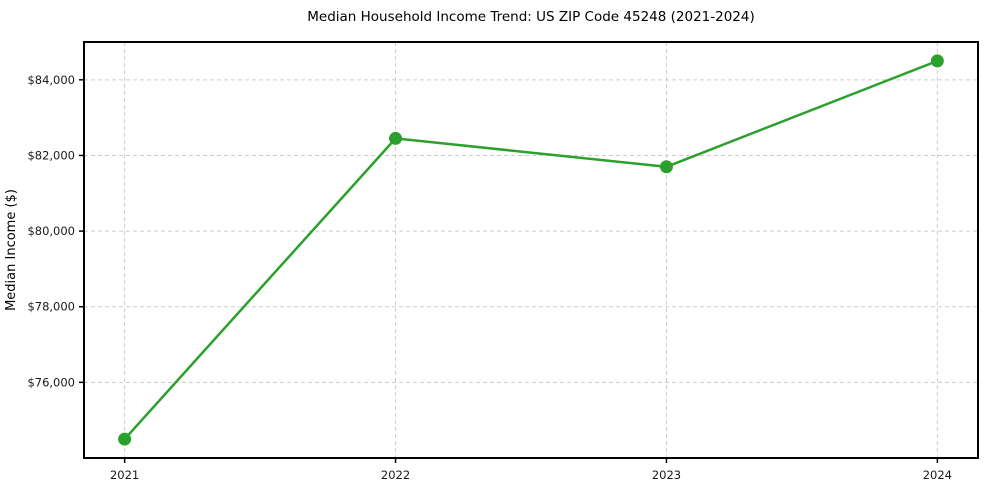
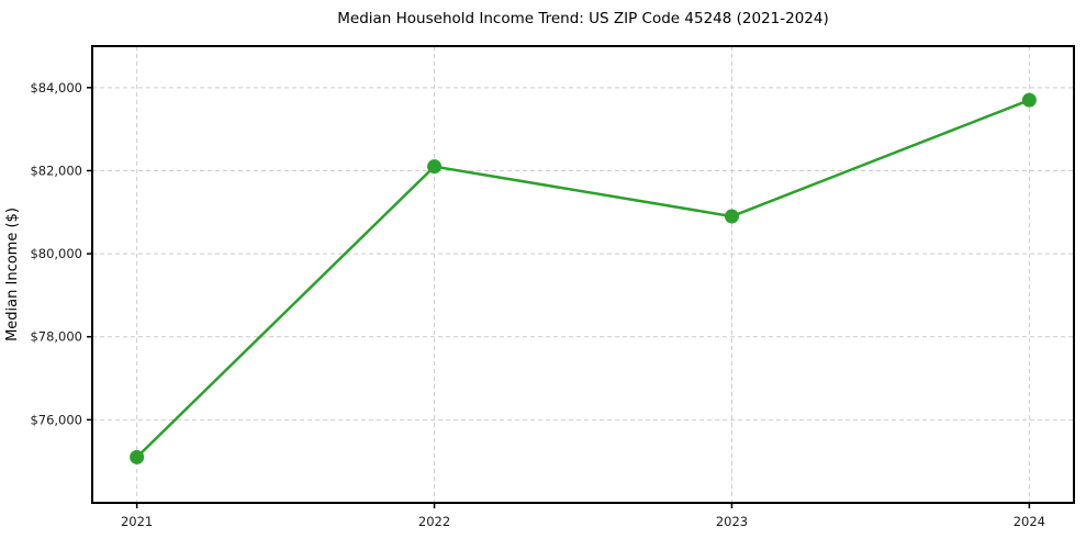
2021: $74500 -> $75100
2022: $82400 -> $82100
2023: $81700 -> $80900
2024: $84500 -> $83700
